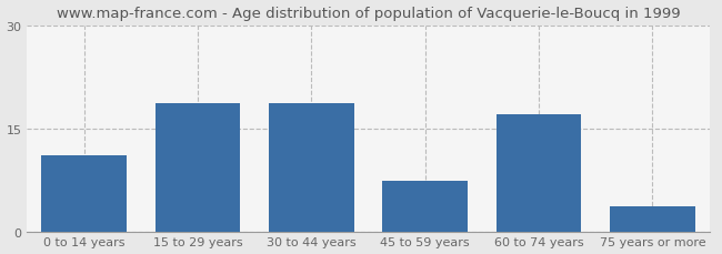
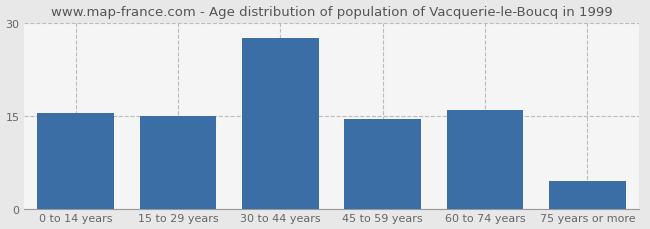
0 to 14 years: 11.0 -> 15.5
15 to 29 years: 18.6 -> 15.0
30 to 44 years: 18.6 -> 27.5
45 to 59 years: 7.4 -> 14.5
60 to 74 years: 17.0 -> 16.0
75 years or more: 3.6 -> 4.5
